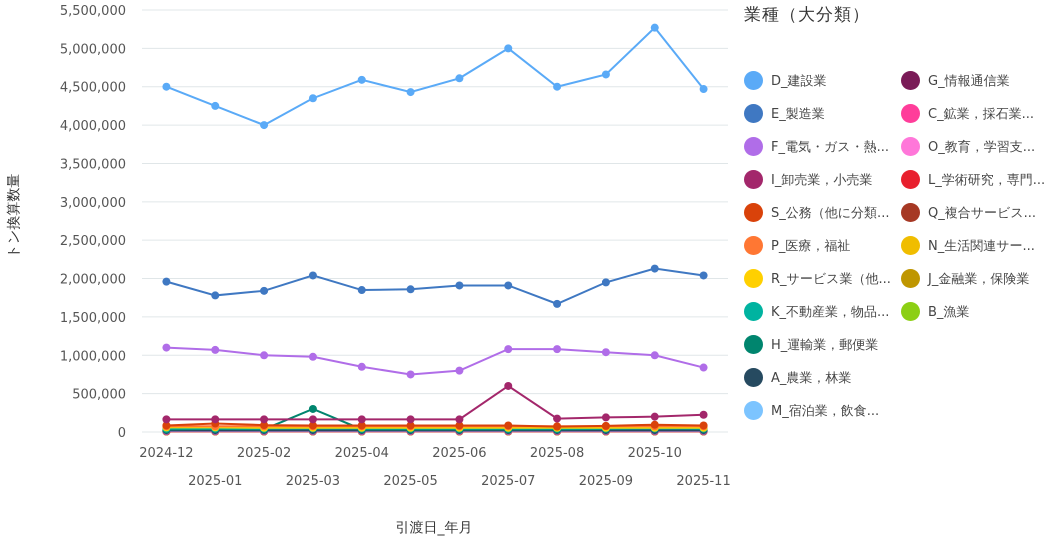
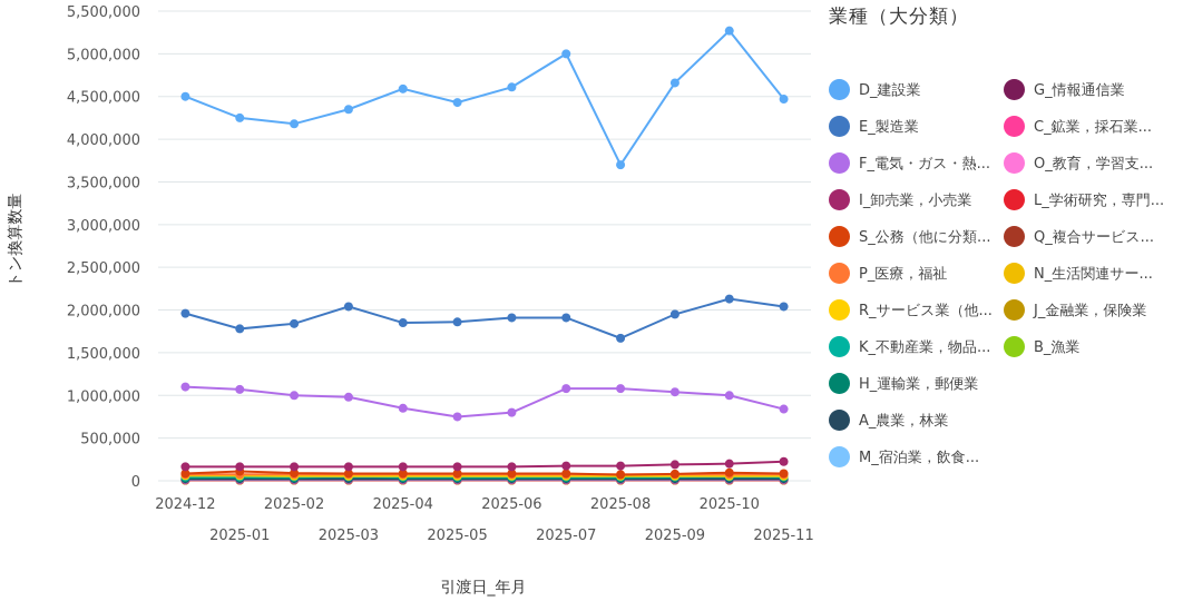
D_建設業/2025-02: 4000000 -> 4200000
H_運輸業，郵便業/2025-03: 300000 -> 100000
I_卸売業，小売業/2025-07: 600000 -> 200000
D_建設業/2025-08: 4500000 -> 3700000
